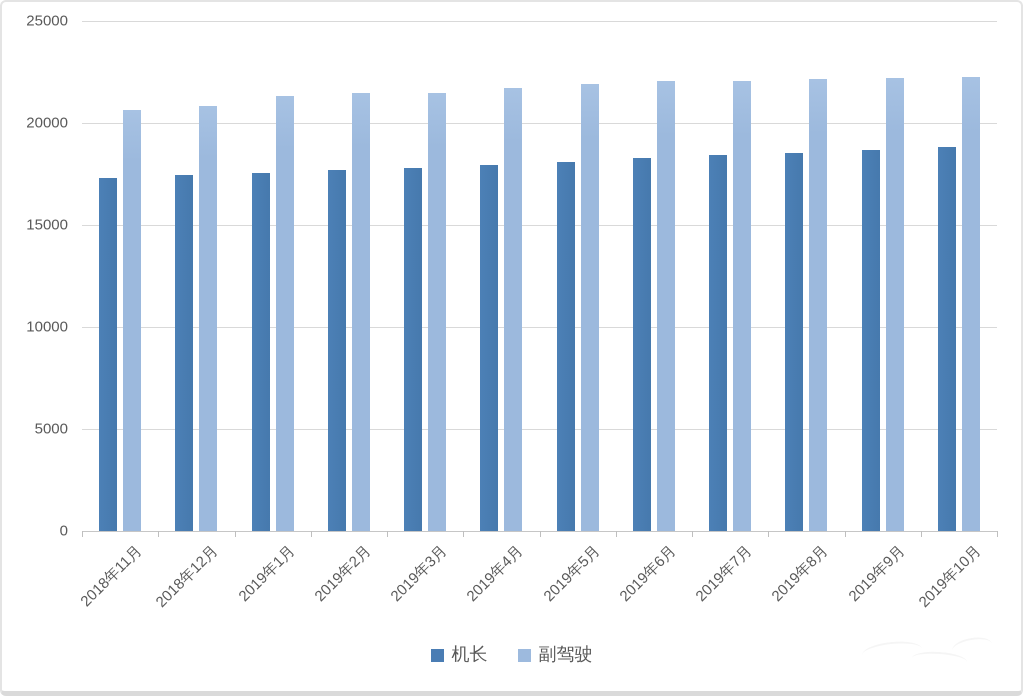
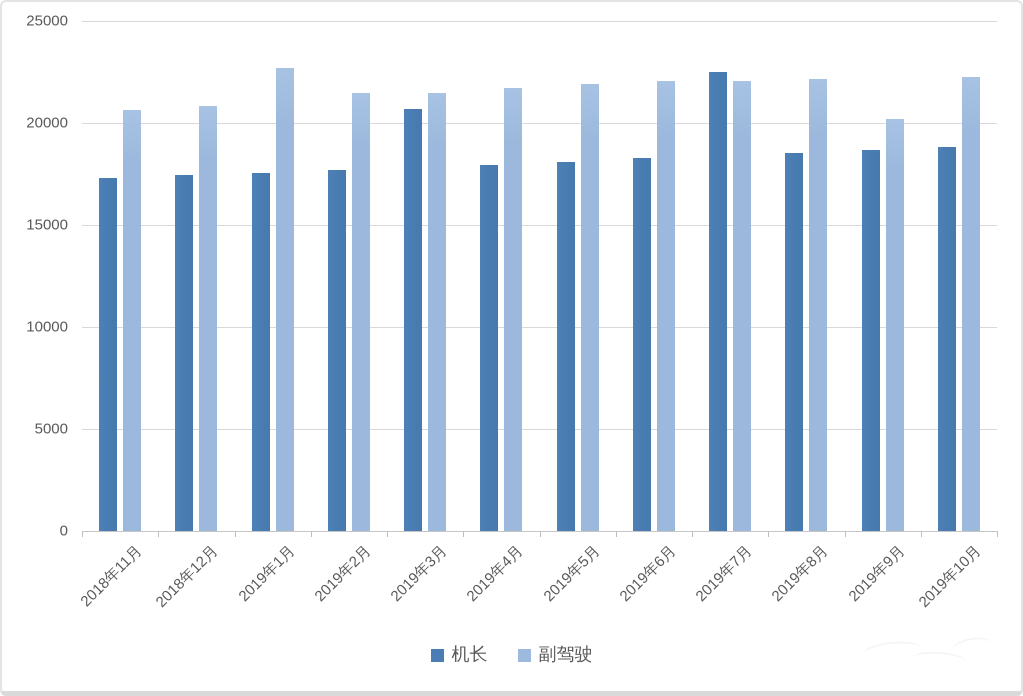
副驾驶/2019年1月: 21300 -> 22700
机长/2019年3月: 17800 -> 20700
机长/2019年7月: 18400 -> 22500
副驾驶/2019年9月: 22200 -> 20200
